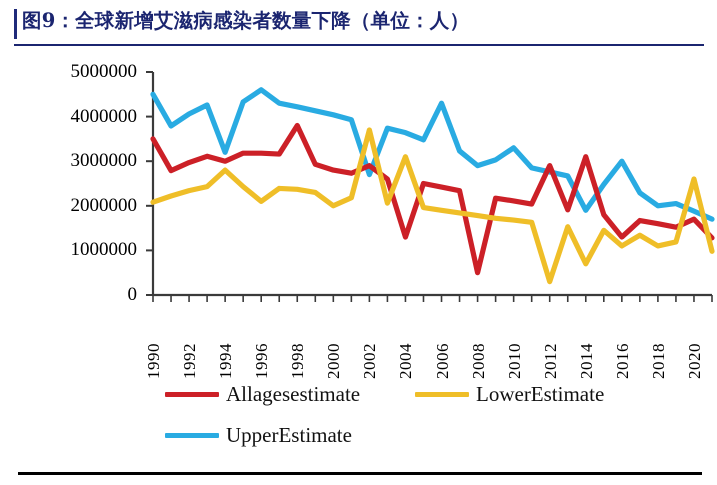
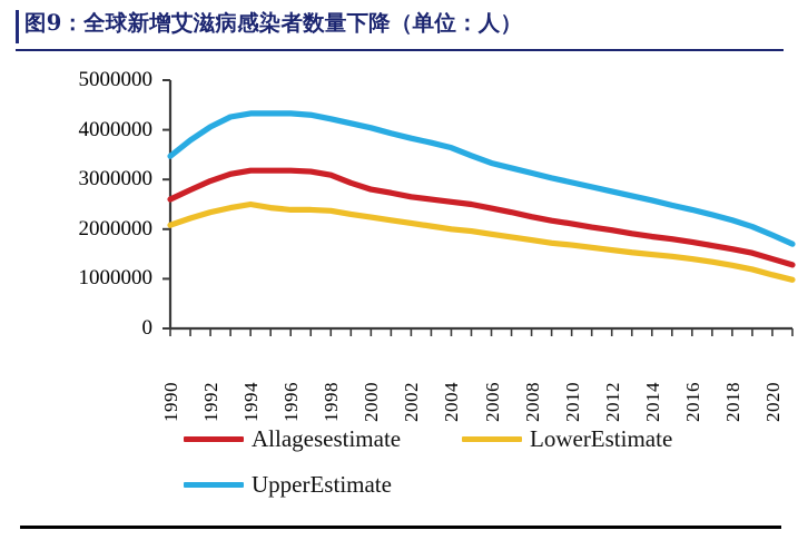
UpperEstimate/1990: 4500000 -> 3500000
Allagesestimate/1990: 3500000 -> 2600000
UpperEstimate/1994: 3200000 -> 4300000
Allagesestimate/1994: 3000000 -> 3200000
LowerEstimate/1994: 2800000 -> 2500000
UpperEstimate/1996: 4600000 -> 4300000
LowerEstimate/1996: 2100000 -> 2400000
Allagesestimate/1998: 3800000 -> 3100000
LowerEstimate/2000: 2000000 -> 2200000
UpperEstimate/2002: 2700000 -> 3800000
Allagesestimate/2002: 2900000 -> 2600000
LowerEstimate/2002: 3700000 -> 2100000
Allagesestimate/2004: 1300000 -> 2600000
LowerEstimate/2004: 3100000 -> 2000000
UpperEstimate/2006: 4300000 -> 3300000
UpperEstimate/2008: 2900000 -> 3100000
Allagesestimate/2008: 500000 -> 2200000
UpperEstimate/2010: 3300000 -> 2900000
Allagesestimate/2012: 2900000 -> 2000000
LowerEstimate/2012: 300000 -> 1600000
UpperEstimate/2014: 1900000 -> 2600000
Allagesestimate/2014: 3100000 -> 1800000
LowerEstimate/2014: 700000 -> 1500000
UpperEstimate/2016: 3000000 -> 2400000
Allagesestimate/2016: 1300000 -> 1700000
LowerEstimate/2016: 1100000 -> 1400000
UpperEstimate/2018: 2000000 -> 2200000
LowerEstimate/2018: 1100000 -> 1300000
Allagesestimate/2020: 1700000 -> 1400000
LowerEstimate/2020: 2600000 -> 1100000
